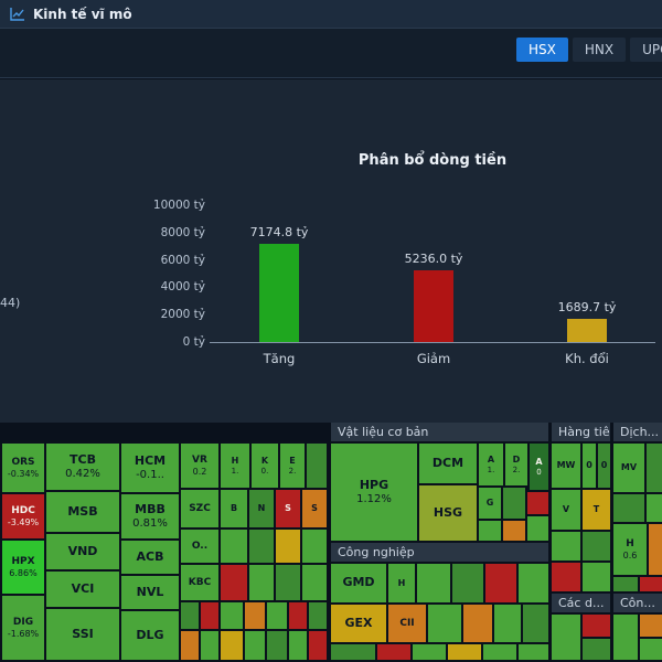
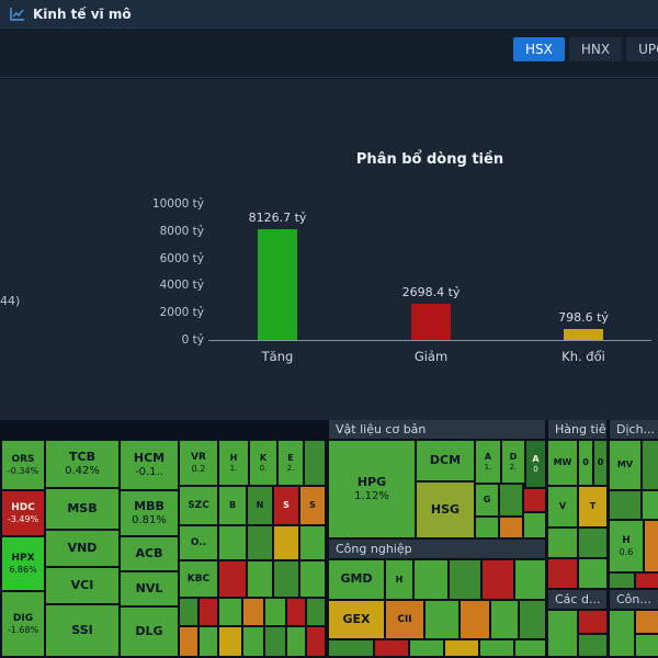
Tăng: 7174.8 -> 8126.7
Giảm: 5236.0 -> 2698.4
Kh. đổi: 1689.7 -> 798.6
